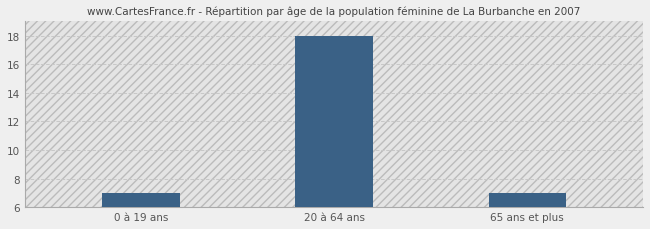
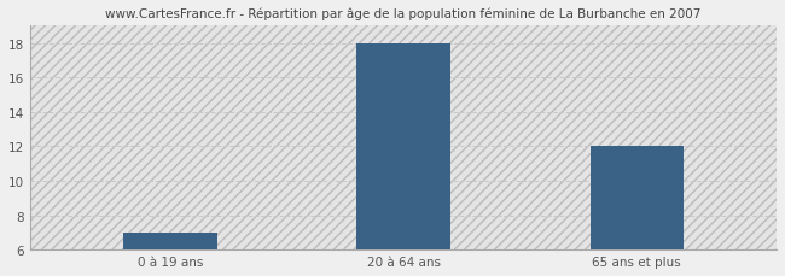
65 ans et plus: 7 -> 12
